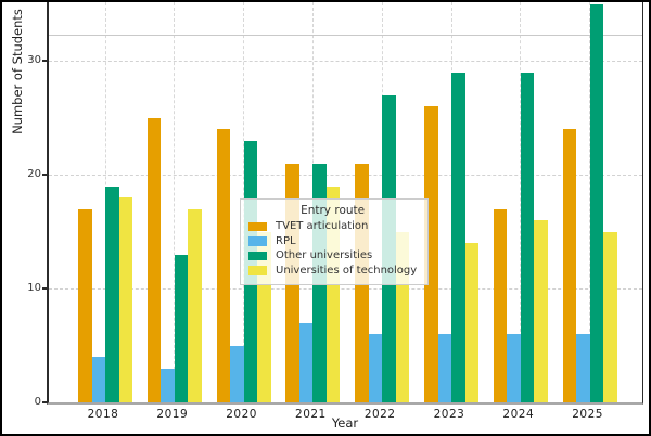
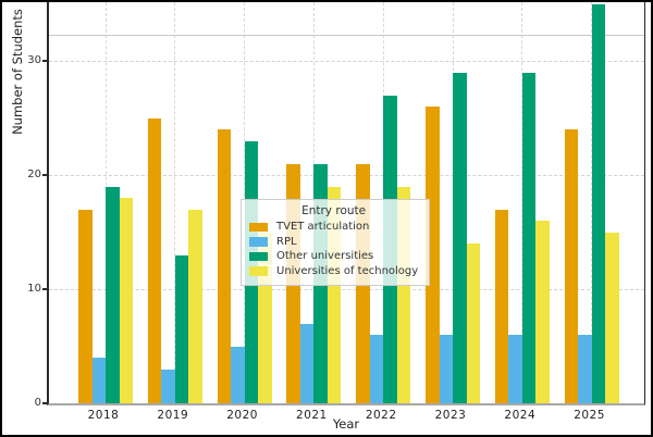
Universities of technology/2022: 15 -> 19
